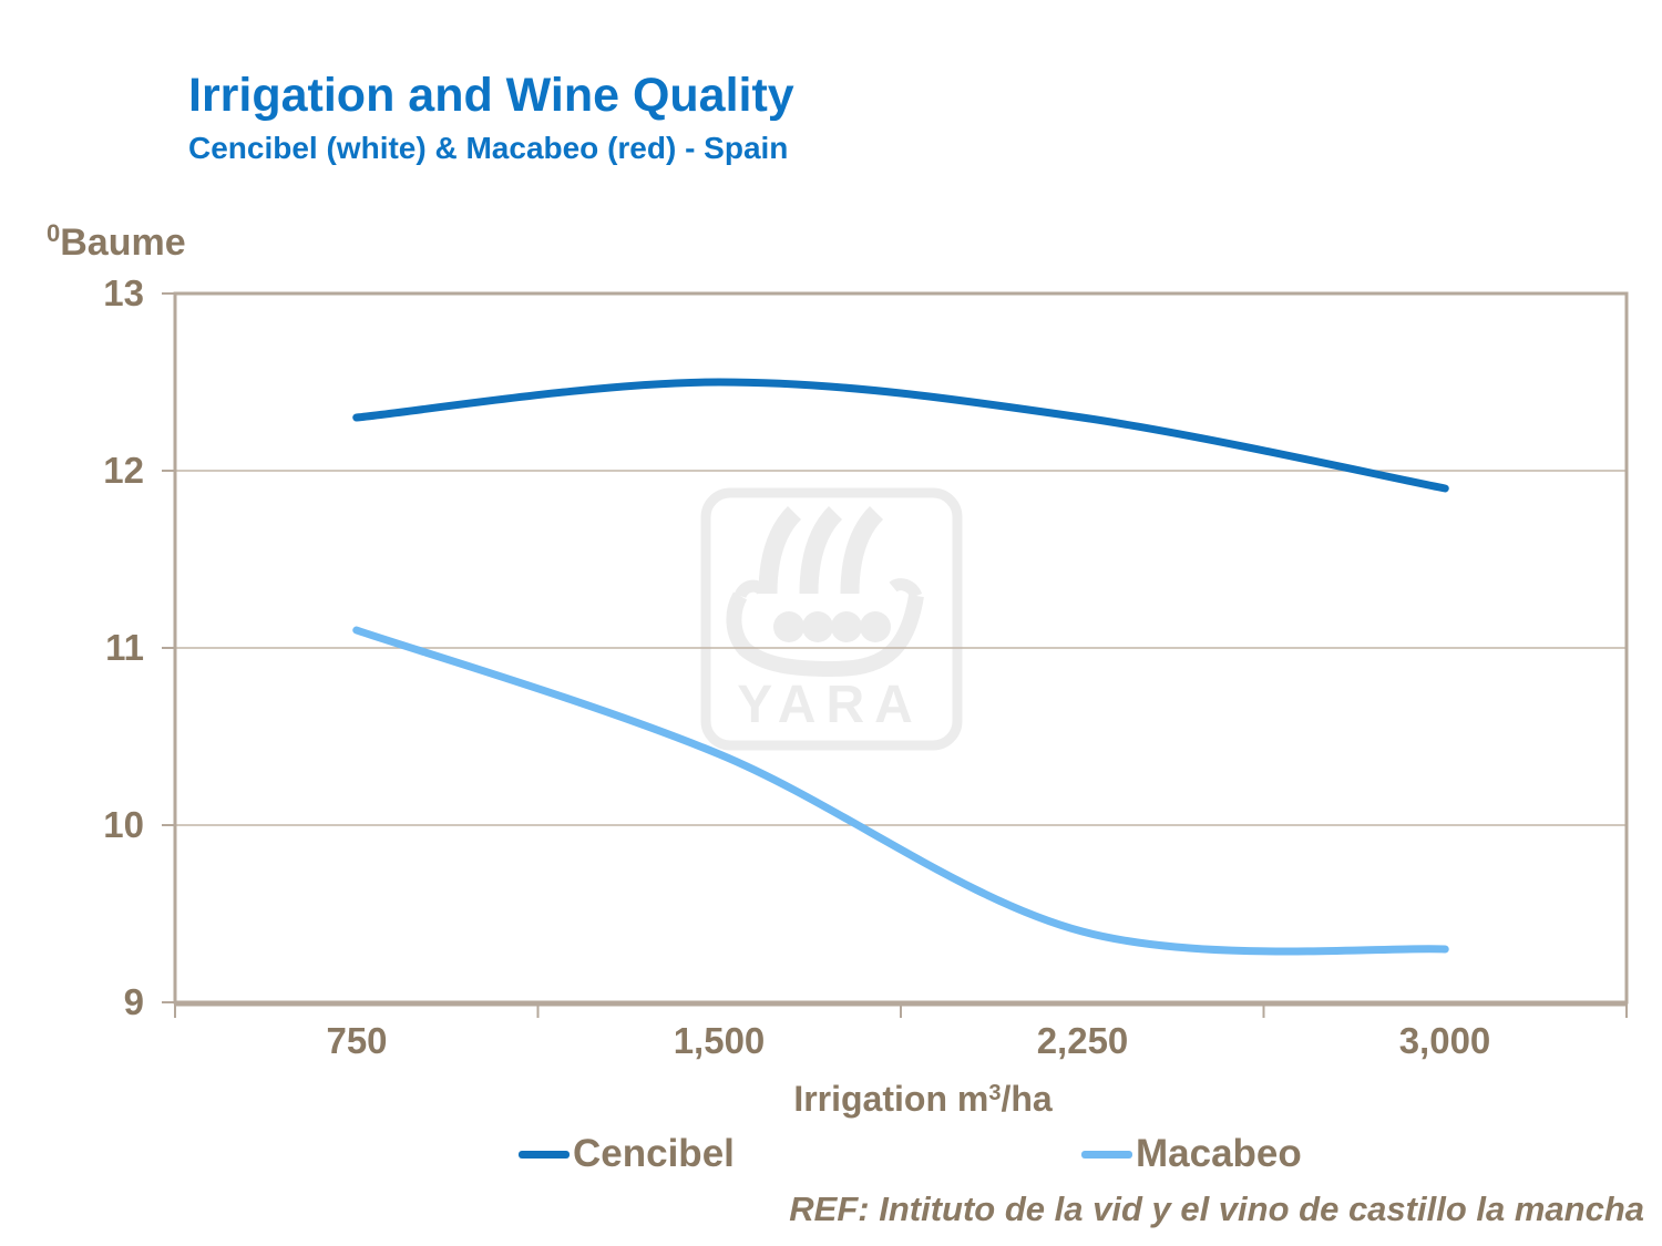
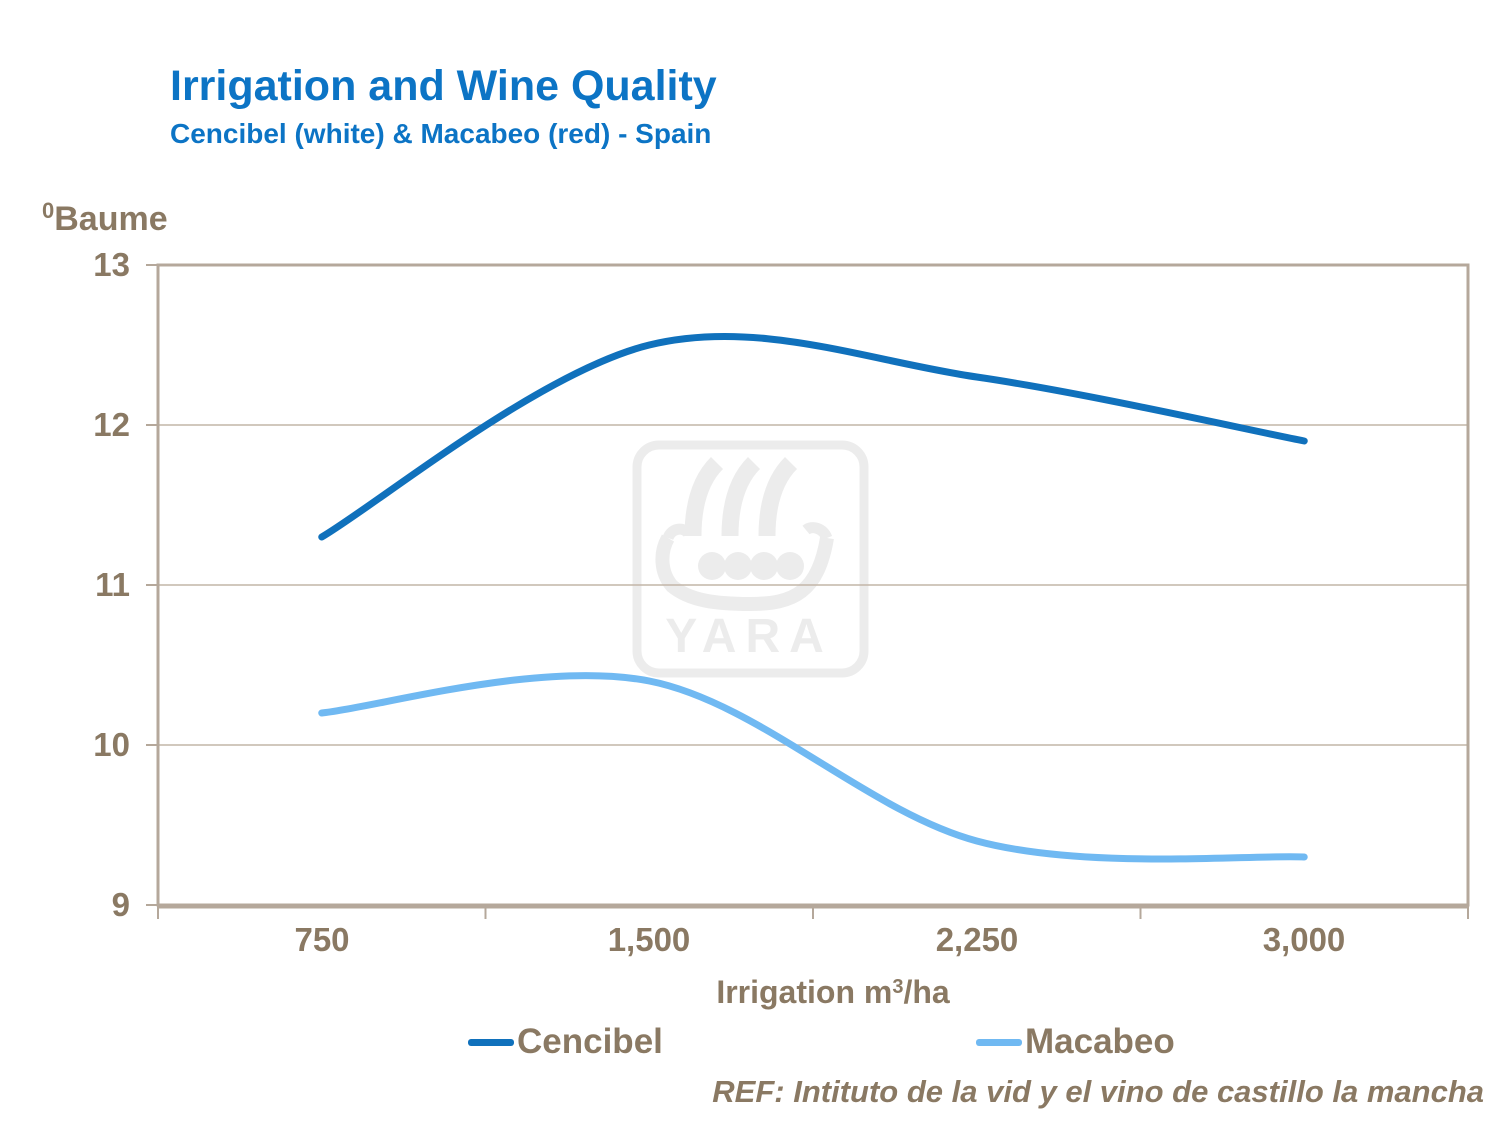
Cencibel/750: 12.3 -> 11.3
Macabeo/750: 11.1 -> 10.2
